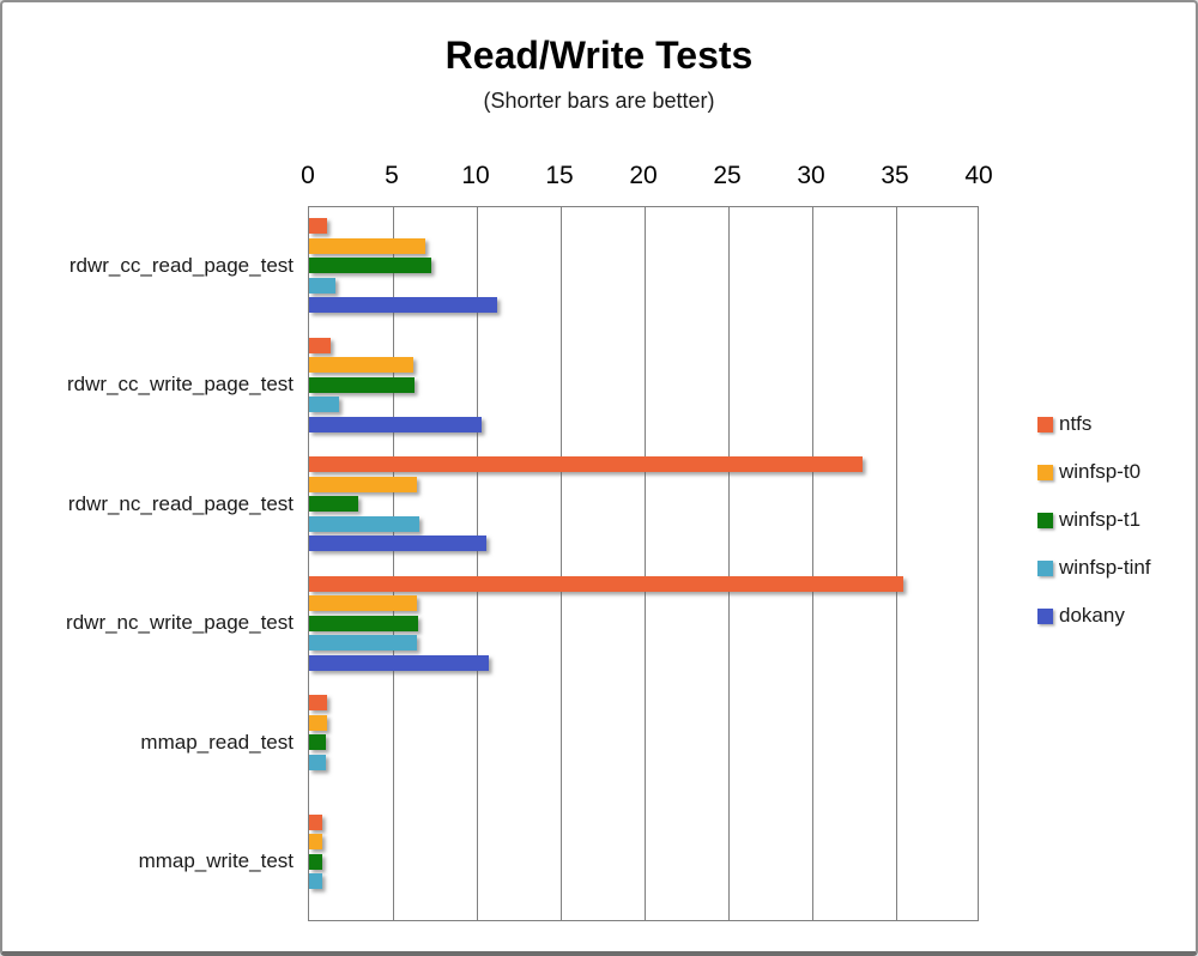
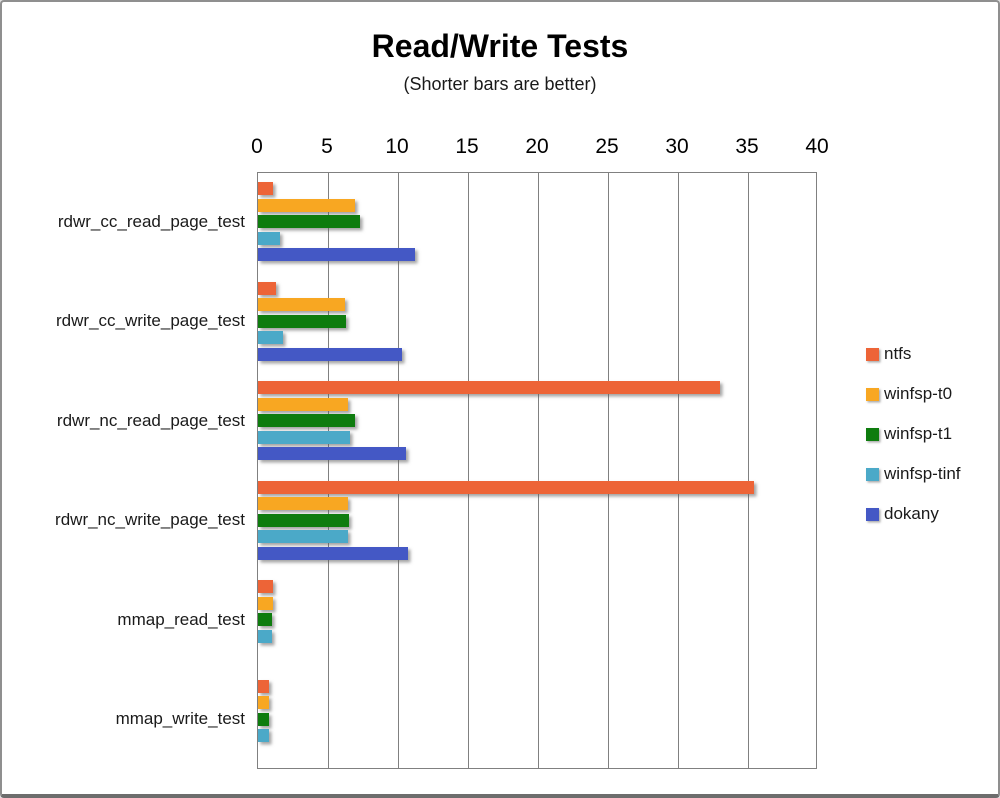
winfsp-t1/rdwr_nc_read_page_test: 2.9 -> 6.9
